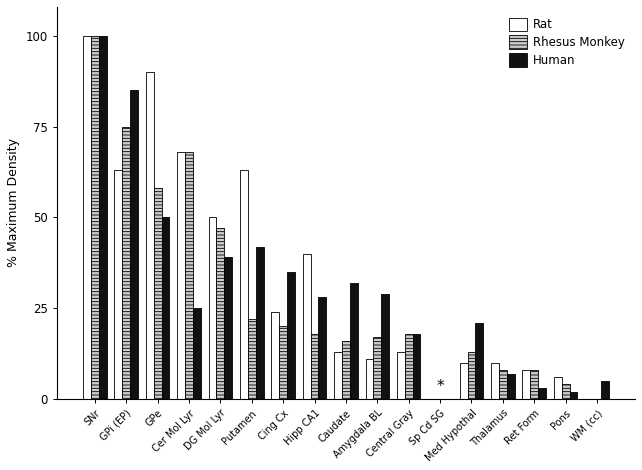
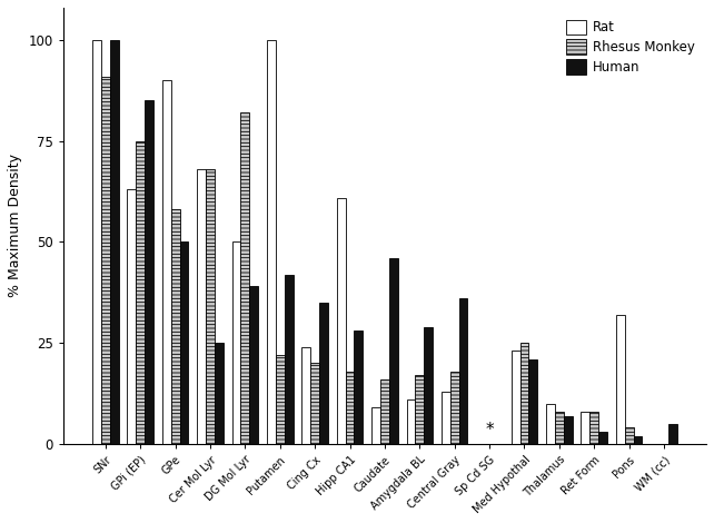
Rhesus Monkey/SNr: 100 -> 91
Rhesus Monkey/DG Mol Lyr: 47 -> 82
Rat/Putamen: 63 -> 100
Rat/Hipp CA1: 40 -> 61
Rat/Caudate: 13 -> 9
Human/Caudate: 32 -> 46
Human/Central Gray: 18 -> 36
Rat/Med Hypothal: 10 -> 23
Rhesus Monkey/Med Hypothal: 13 -> 25
Rat/Pons: 6 -> 32
